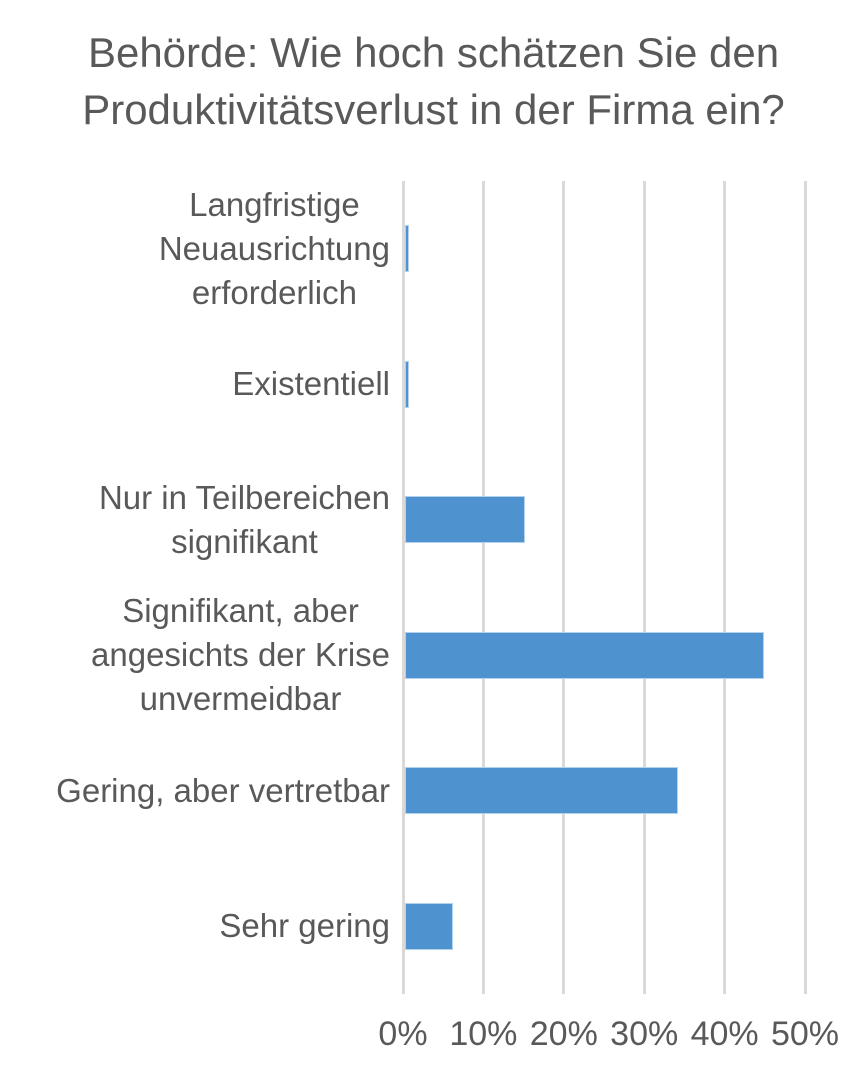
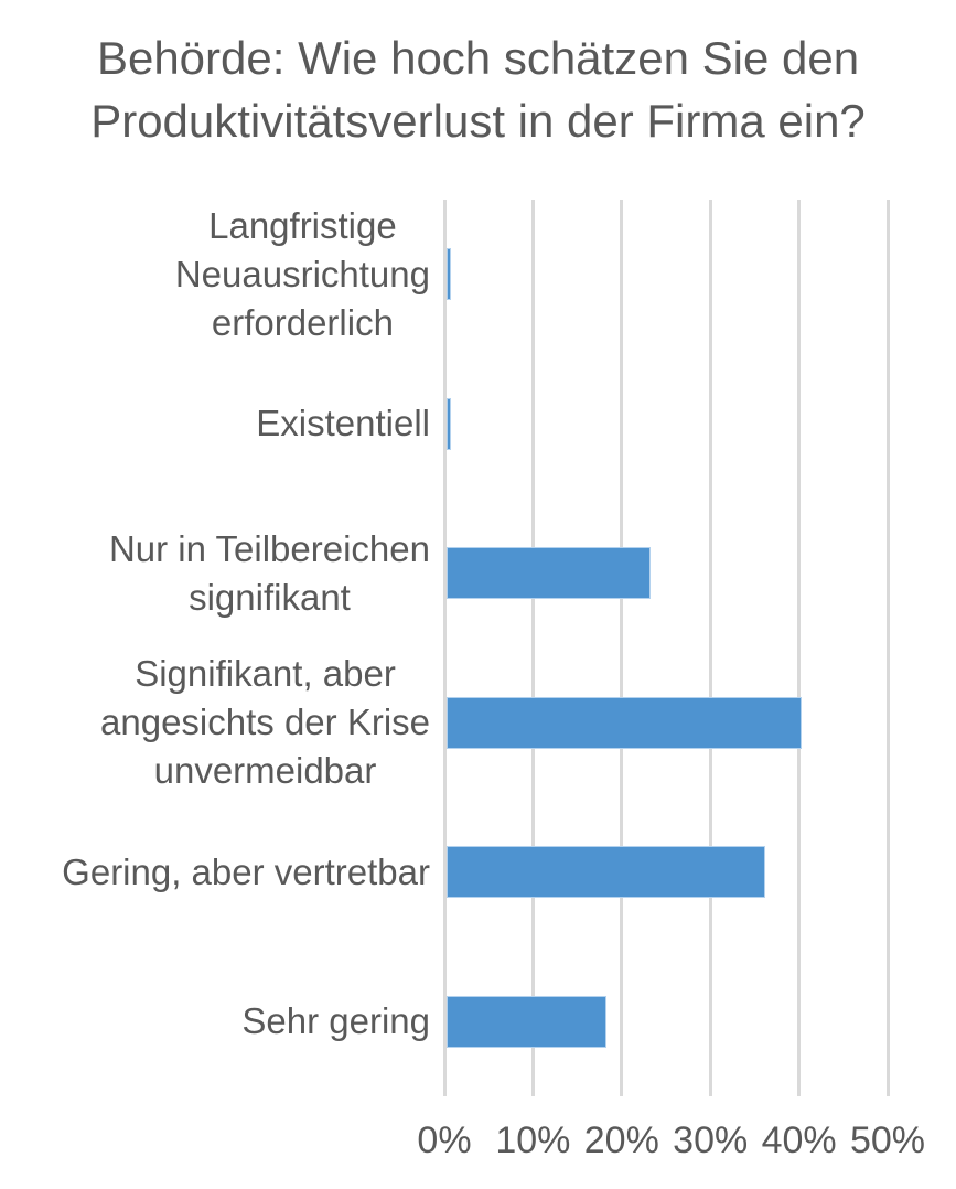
Nur in Teilbereichen signifikant: 15% -> 23%
Signifikant, aber angesichts der Krise unvermeidbar: 45% -> 40%
Gering, aber vertretbar: 34% -> 36%
Sehr gering: 6% -> 18%
